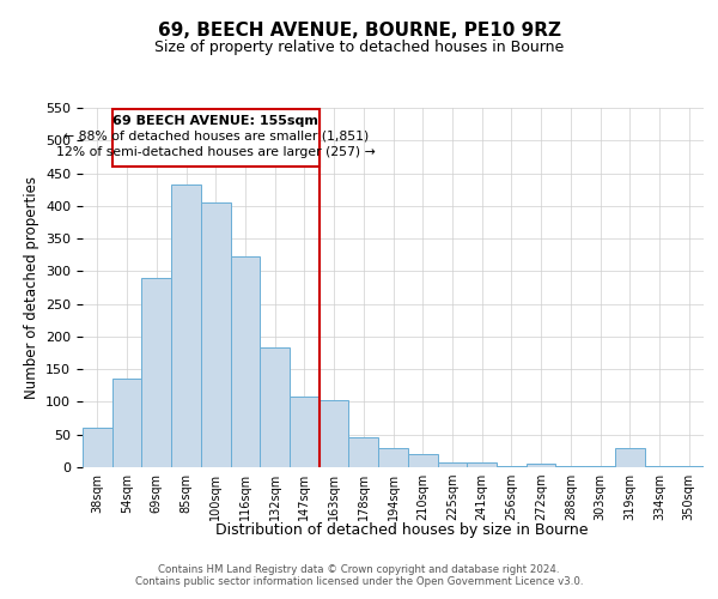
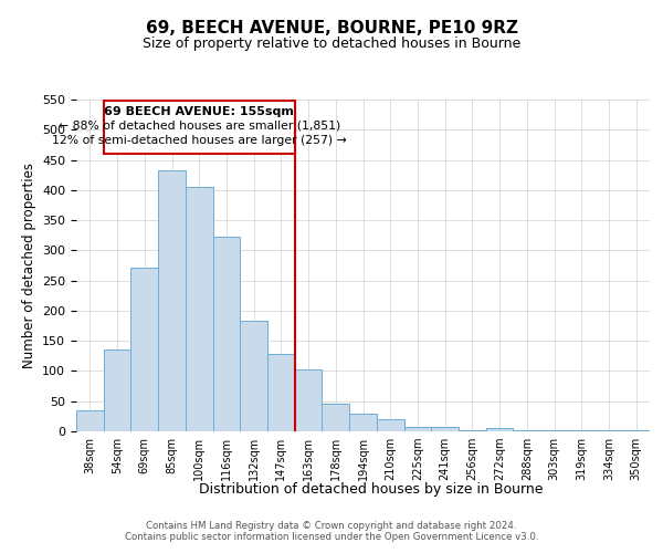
38sqm: 60 -> 35
69sqm: 290 -> 272
147sqm: 108 -> 128
319sqm: 30 -> 1
